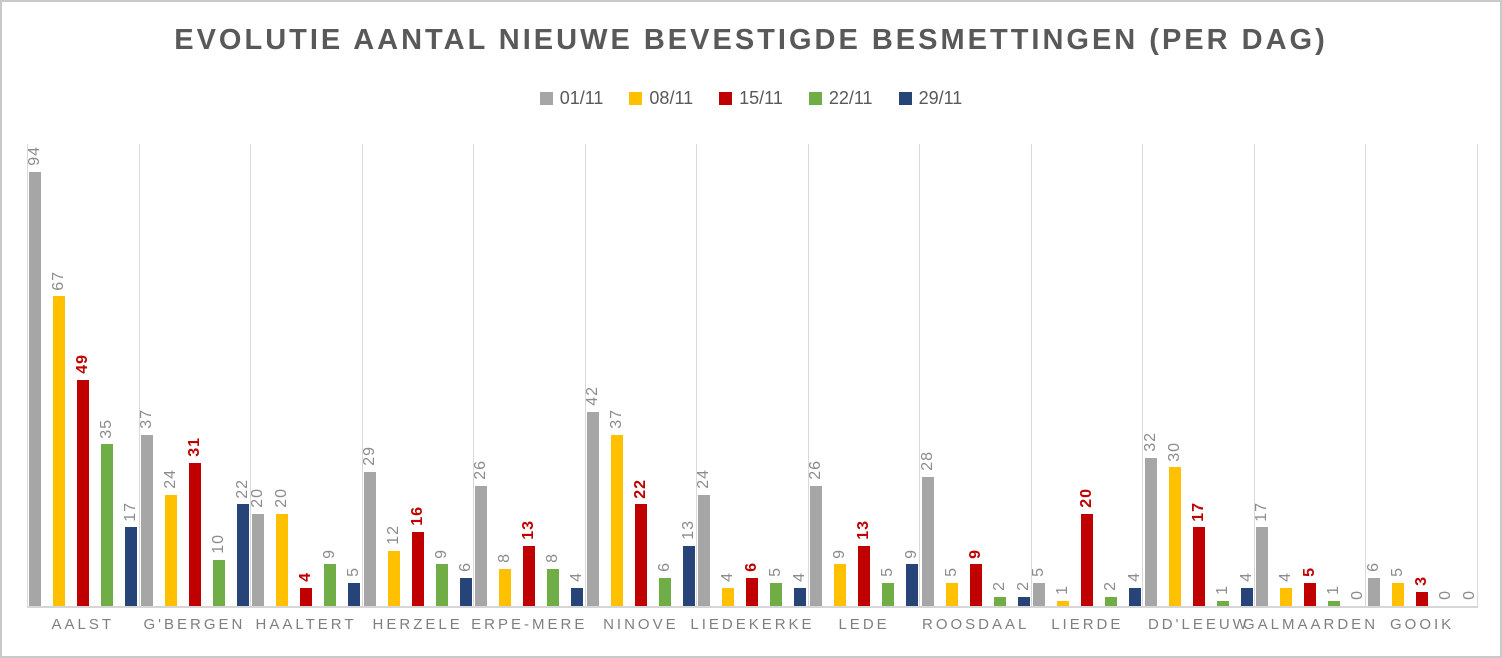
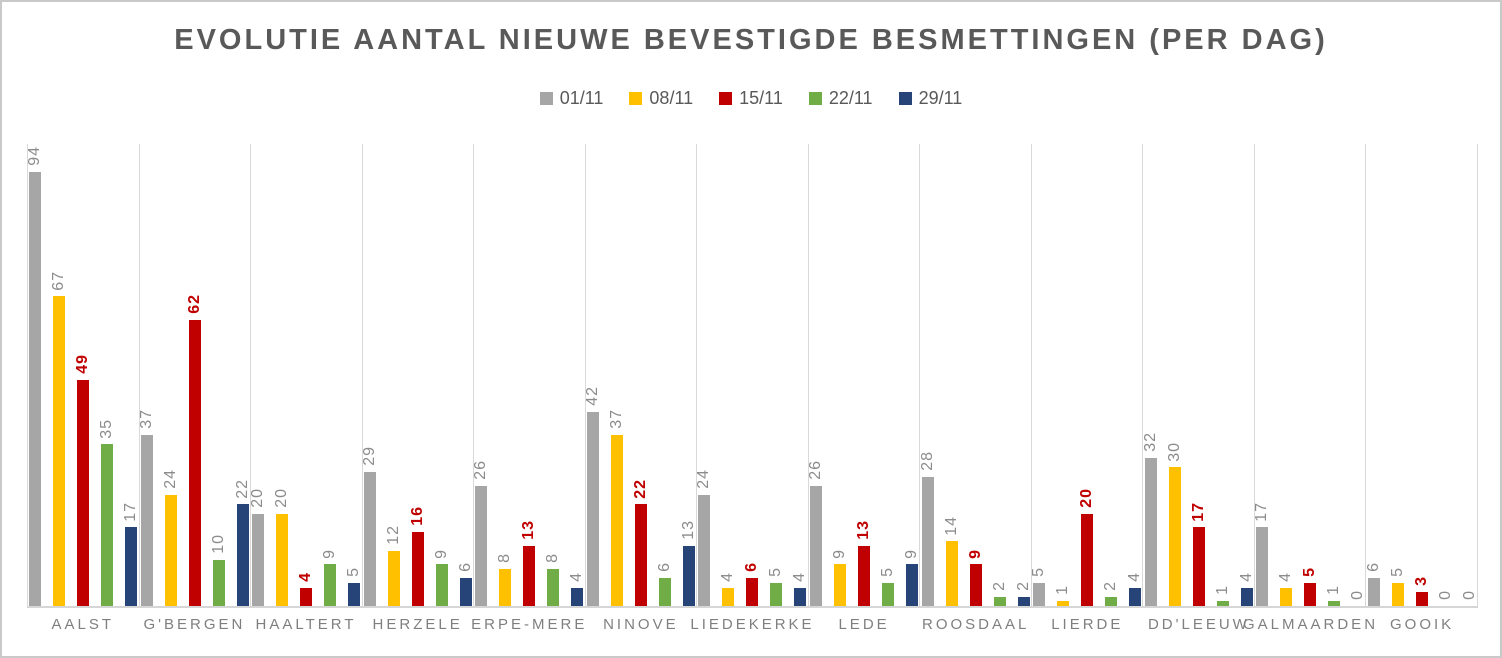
15/11/G'BERGEN: 31 -> 62
08/11/ROOSDAAL: 5 -> 14
